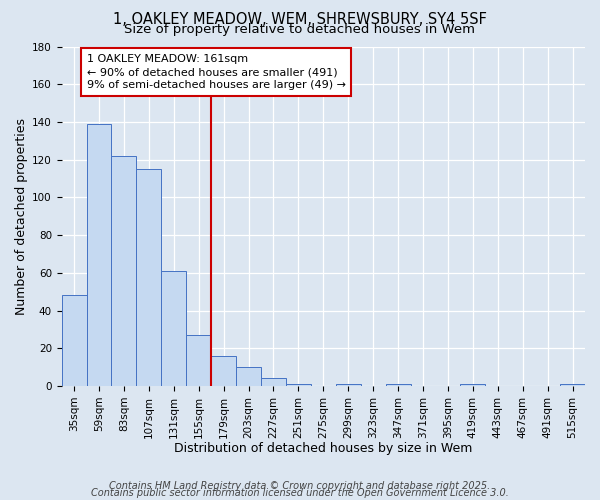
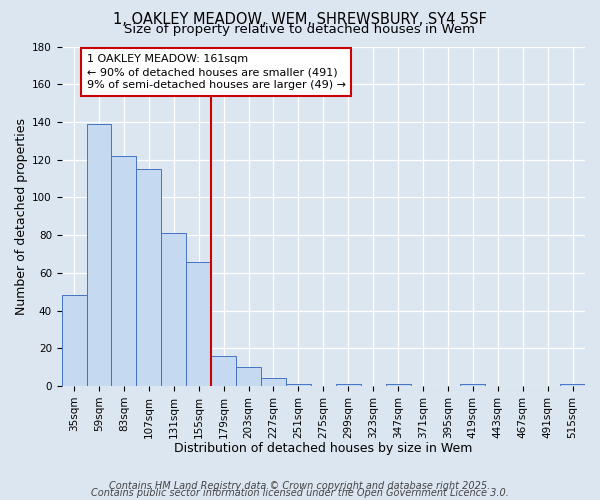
131sqm: 61 -> 81
155sqm: 27 -> 66
